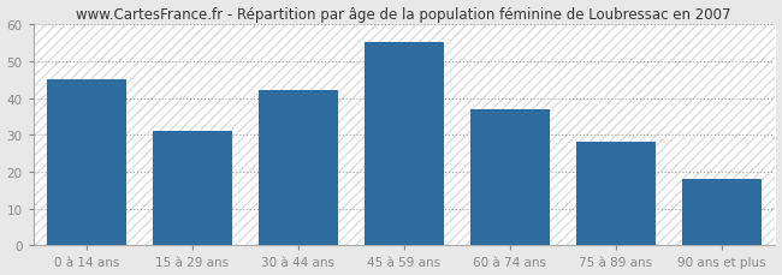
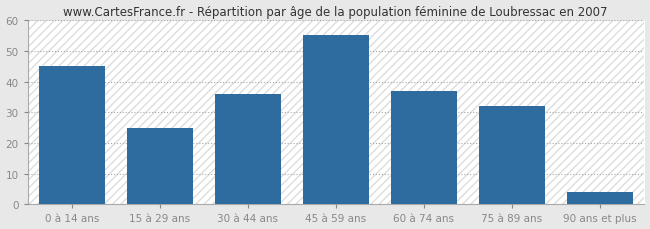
15 à 29 ans: 31 -> 25
30 à 44 ans: 42 -> 36
75 à 89 ans: 28 -> 32
90 ans et plus: 18 -> 4
